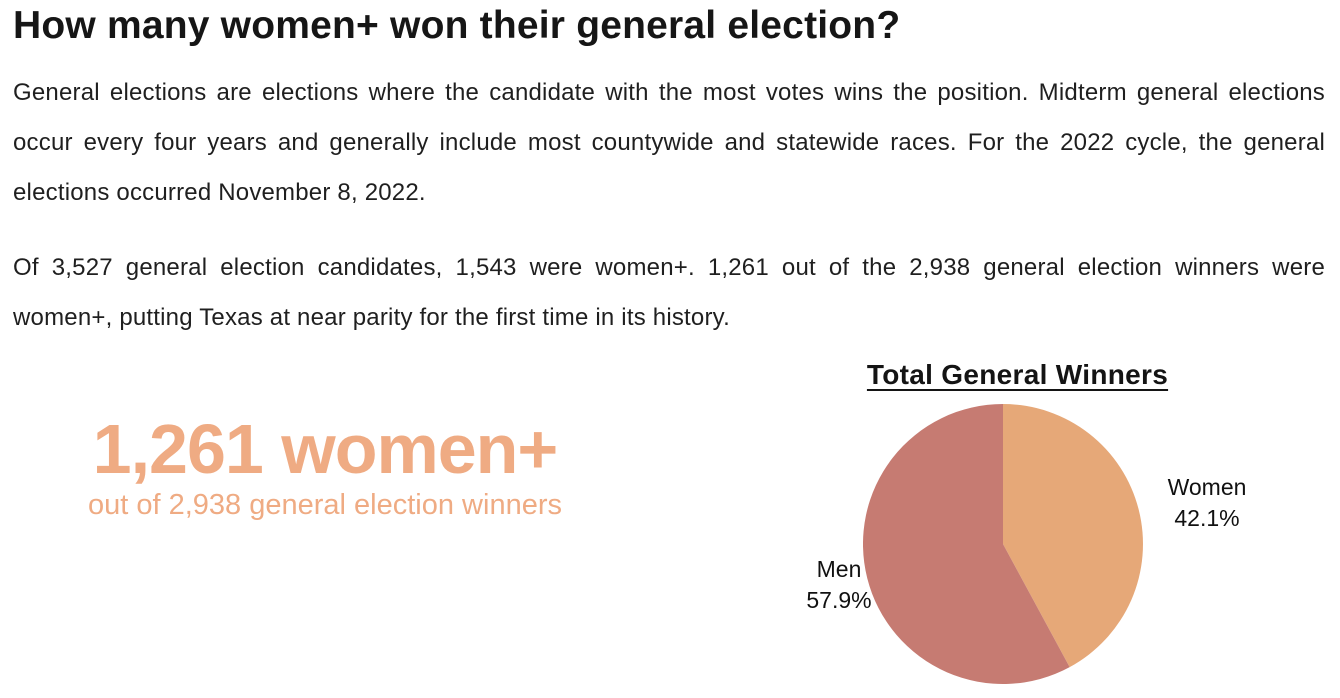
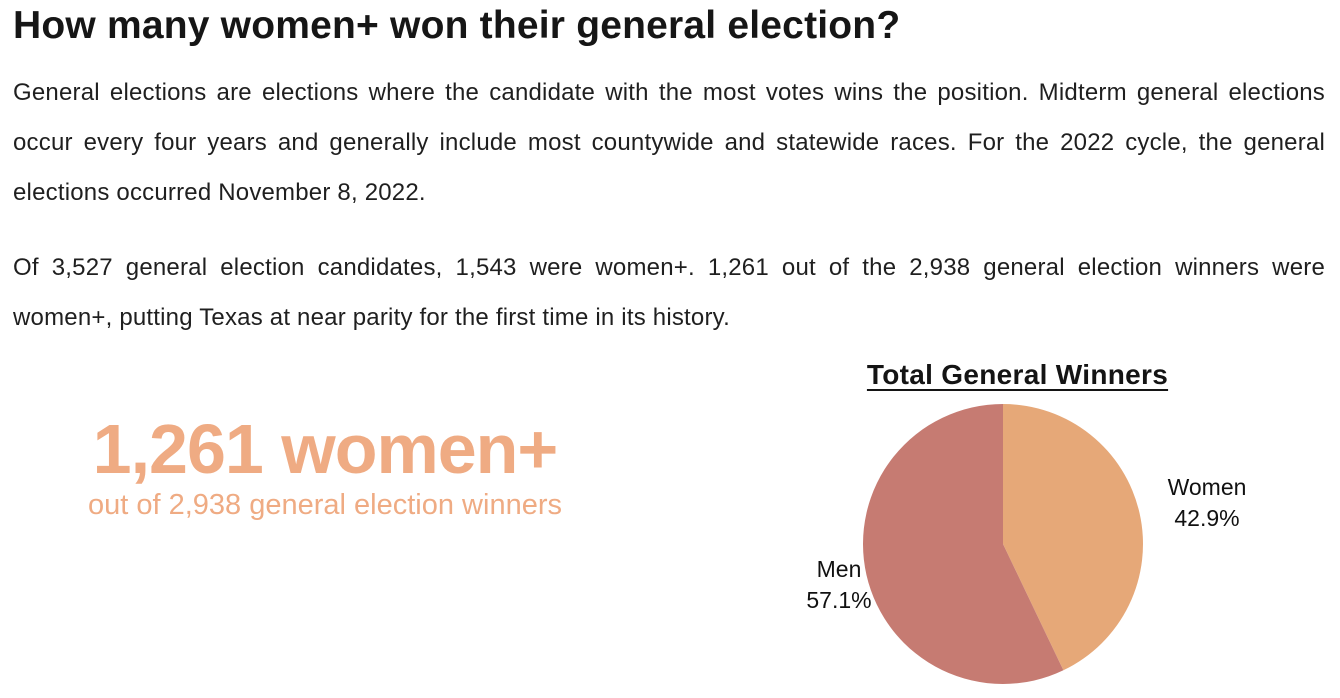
Women: 42.1% -> 42.9%
Men: 57.9% -> 57.1%
